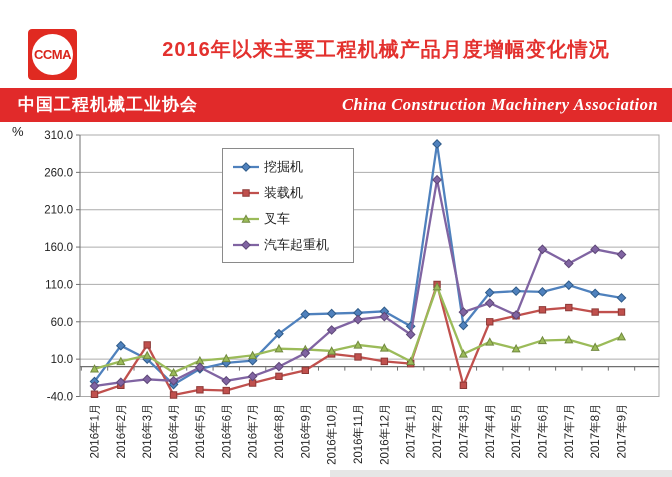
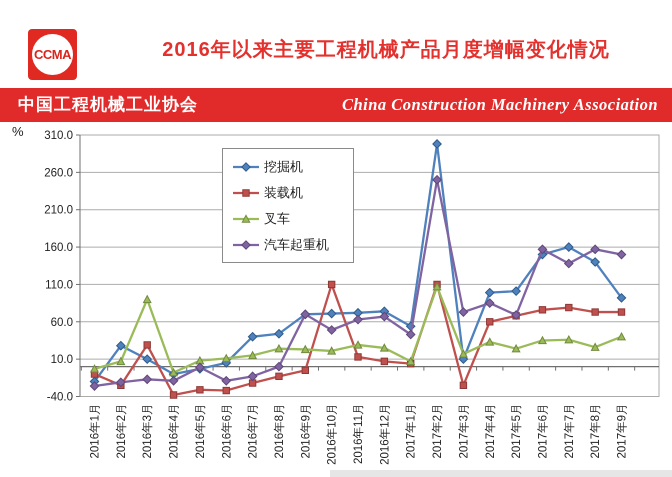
装载机/2016年1月: -40 -> -10
叉车/2016年3月: 20 -> 90
挖掘机/2016年4月: -20 -> -10
挖掘机/2016年7月: 10 -> 40
汽车起重机/2016年9月: 20 -> 70
装载机/2016年10月: 20 -> 110
挖掘机/2017年3月: 60 -> 10
挖掘机/2017年6月: 100 -> 150
挖掘机/2017年7月: 110 -> 160
挖掘机/2017年8月: 100 -> 140
